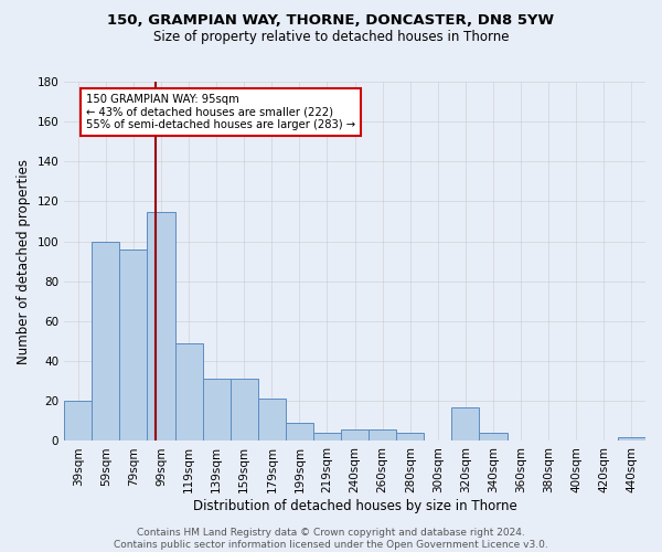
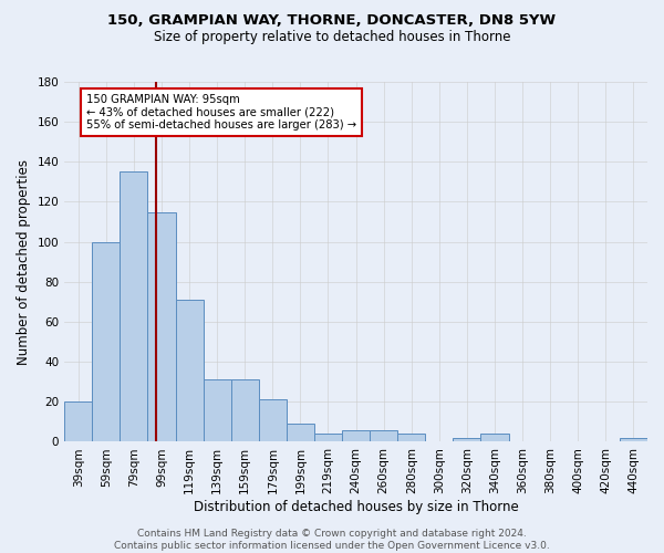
79sqm: 96 -> 135
119sqm: 49 -> 71
320sqm: 17 -> 2
